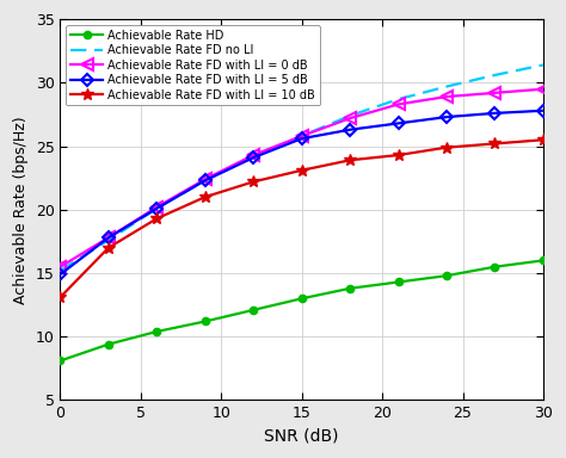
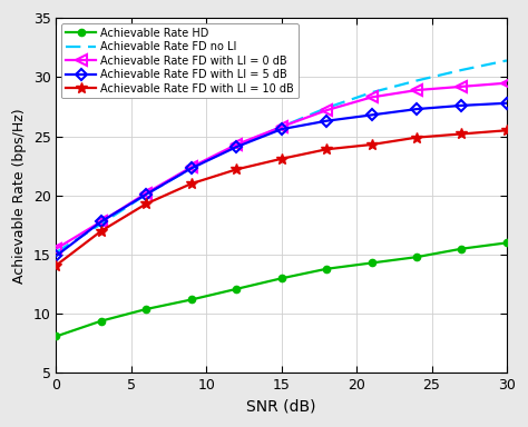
Achievable Rate FD with LI = 10 dB/0: 13.1 -> 14.1
